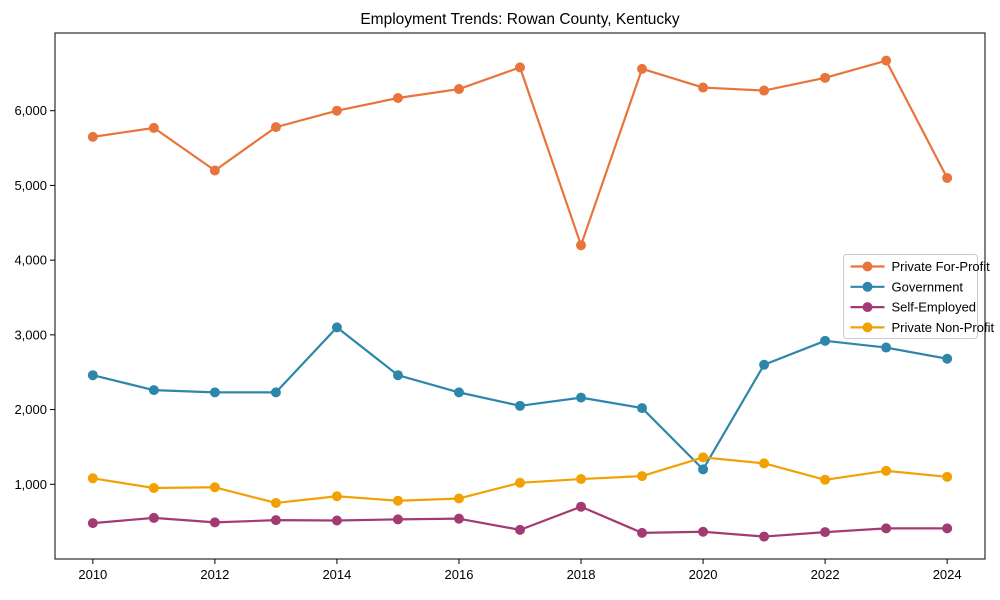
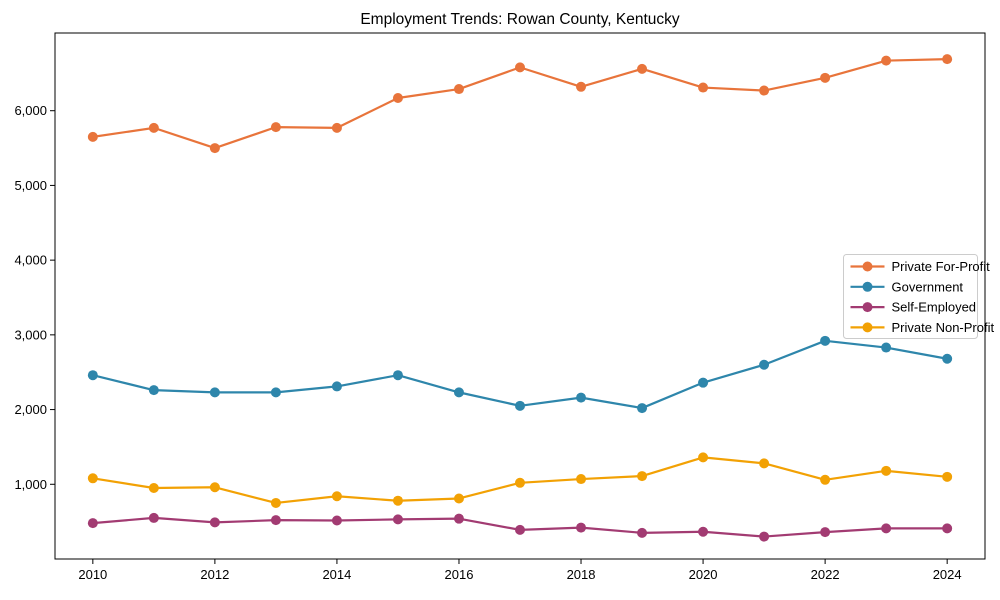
Private For-Profit/2012: 5200 -> 5500
Private For-Profit/2014: 6000 -> 5800
Government/2014: 3100 -> 2300
Private For-Profit/2018: 4200 -> 6300
Self-Employed/2018: 700 -> 400
Government/2020: 1200 -> 2400
Private For-Profit/2024: 5100 -> 6700
